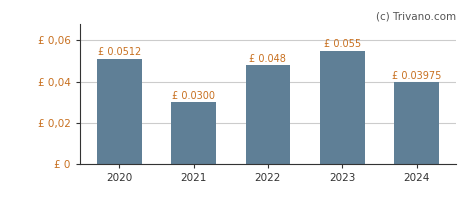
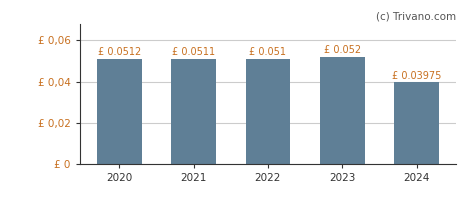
2021: 0.0300 -> 0.0511
2022: 0.048 -> 0.051
2023: 0.055 -> 0.052
